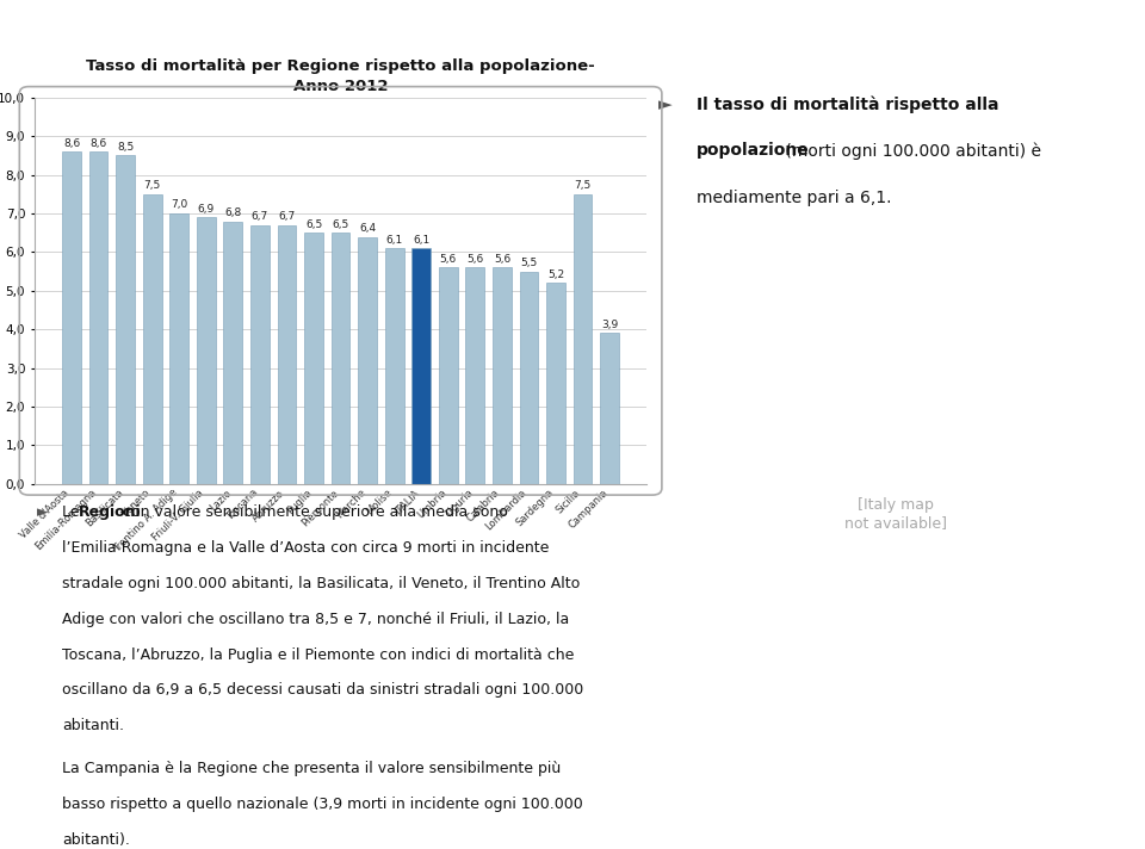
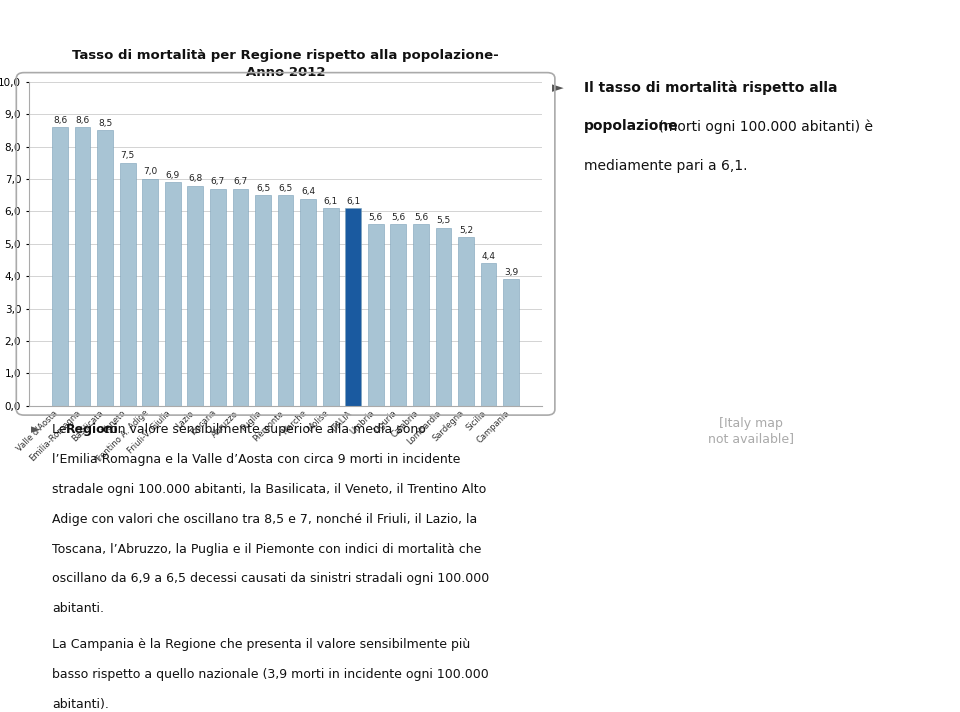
Sicilia: 7,5 -> 4,4
